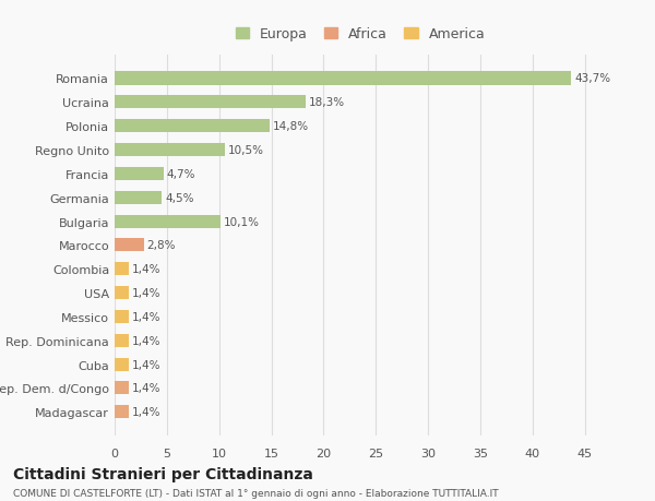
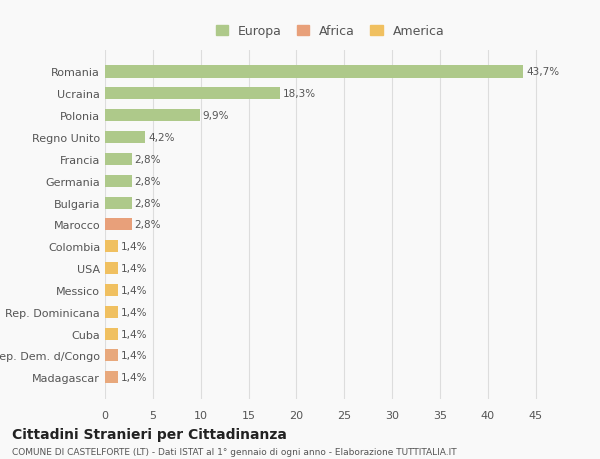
Polonia: 14,8% -> 9,9%
Regno Unito: 10,5% -> 4,2%
Francia: 4,7% -> 2,8%
Germania: 4,5% -> 2,8%
Bulgaria: 10,1% -> 2,8%
